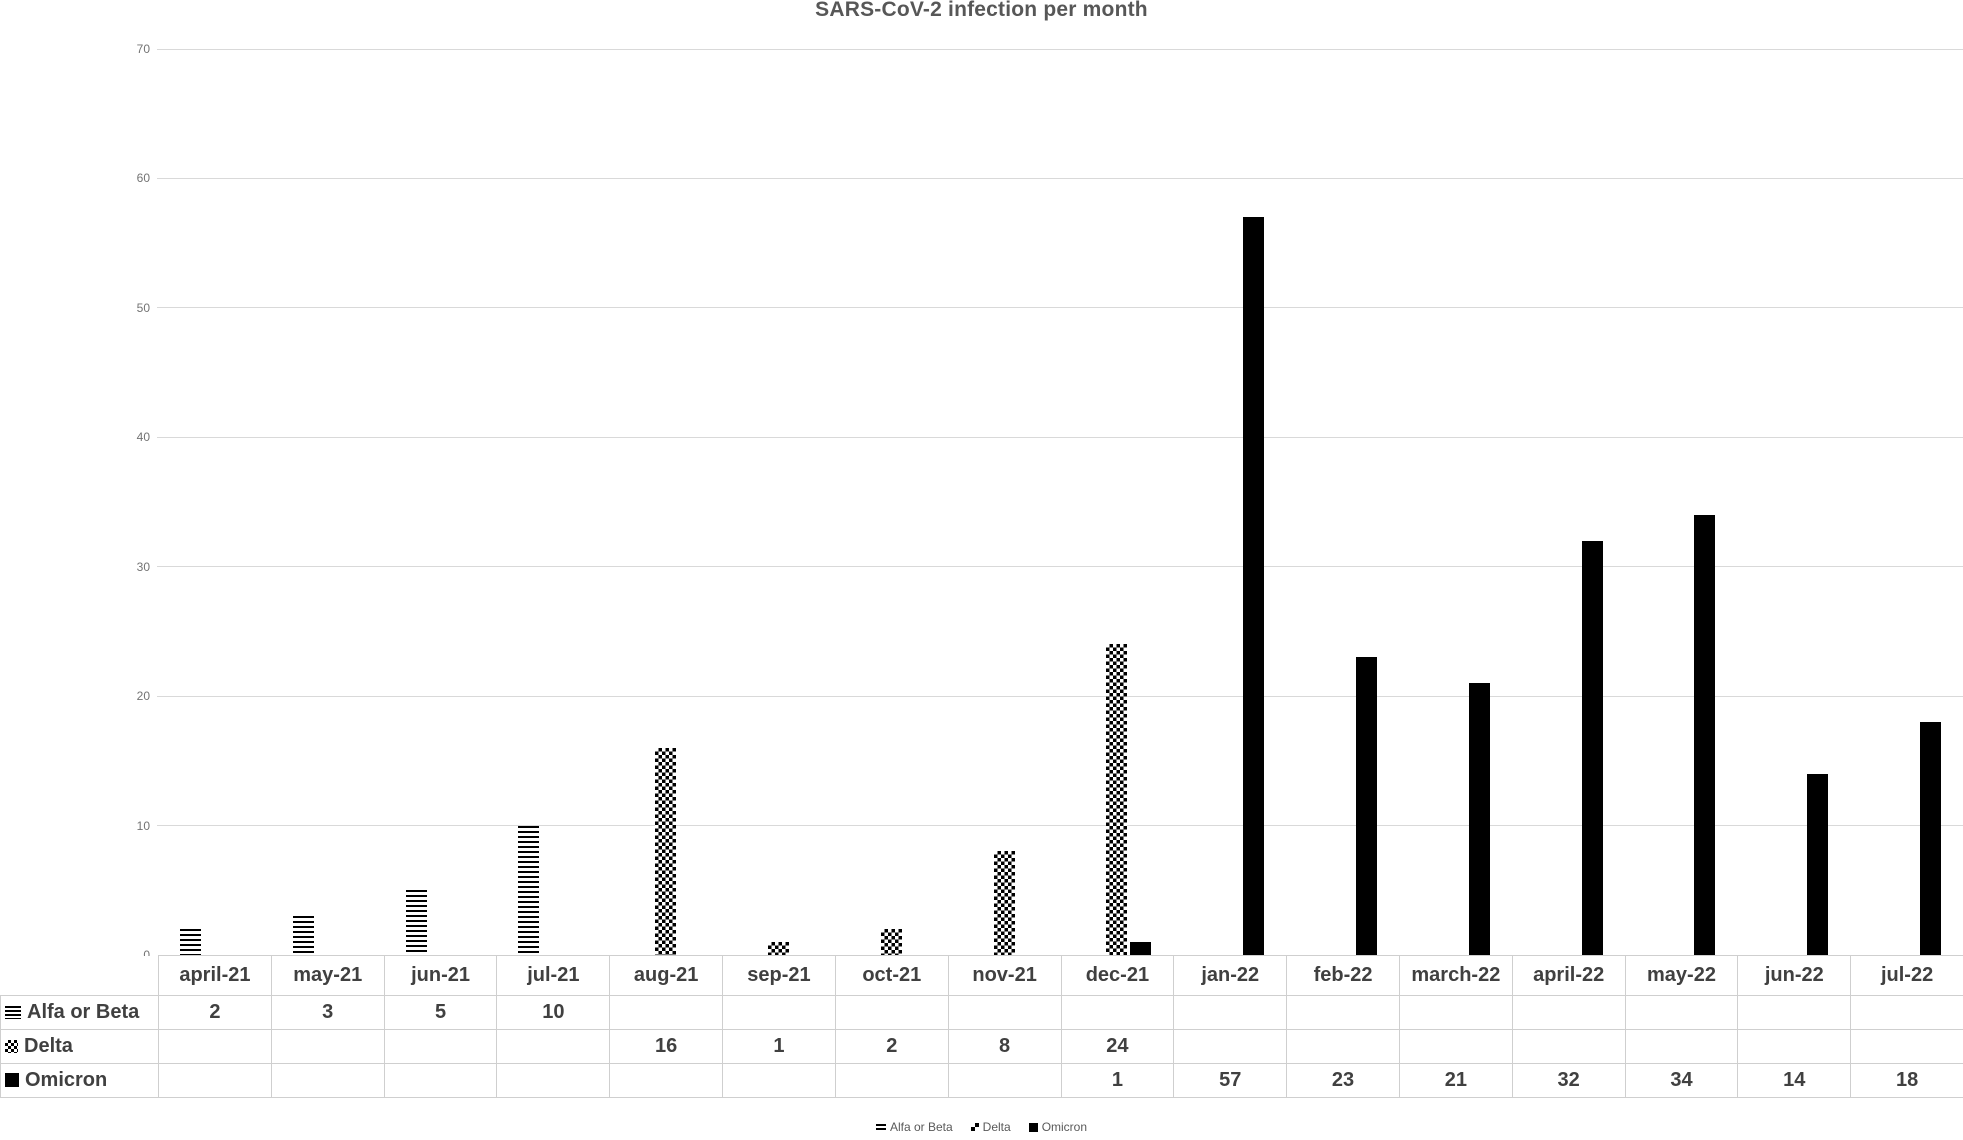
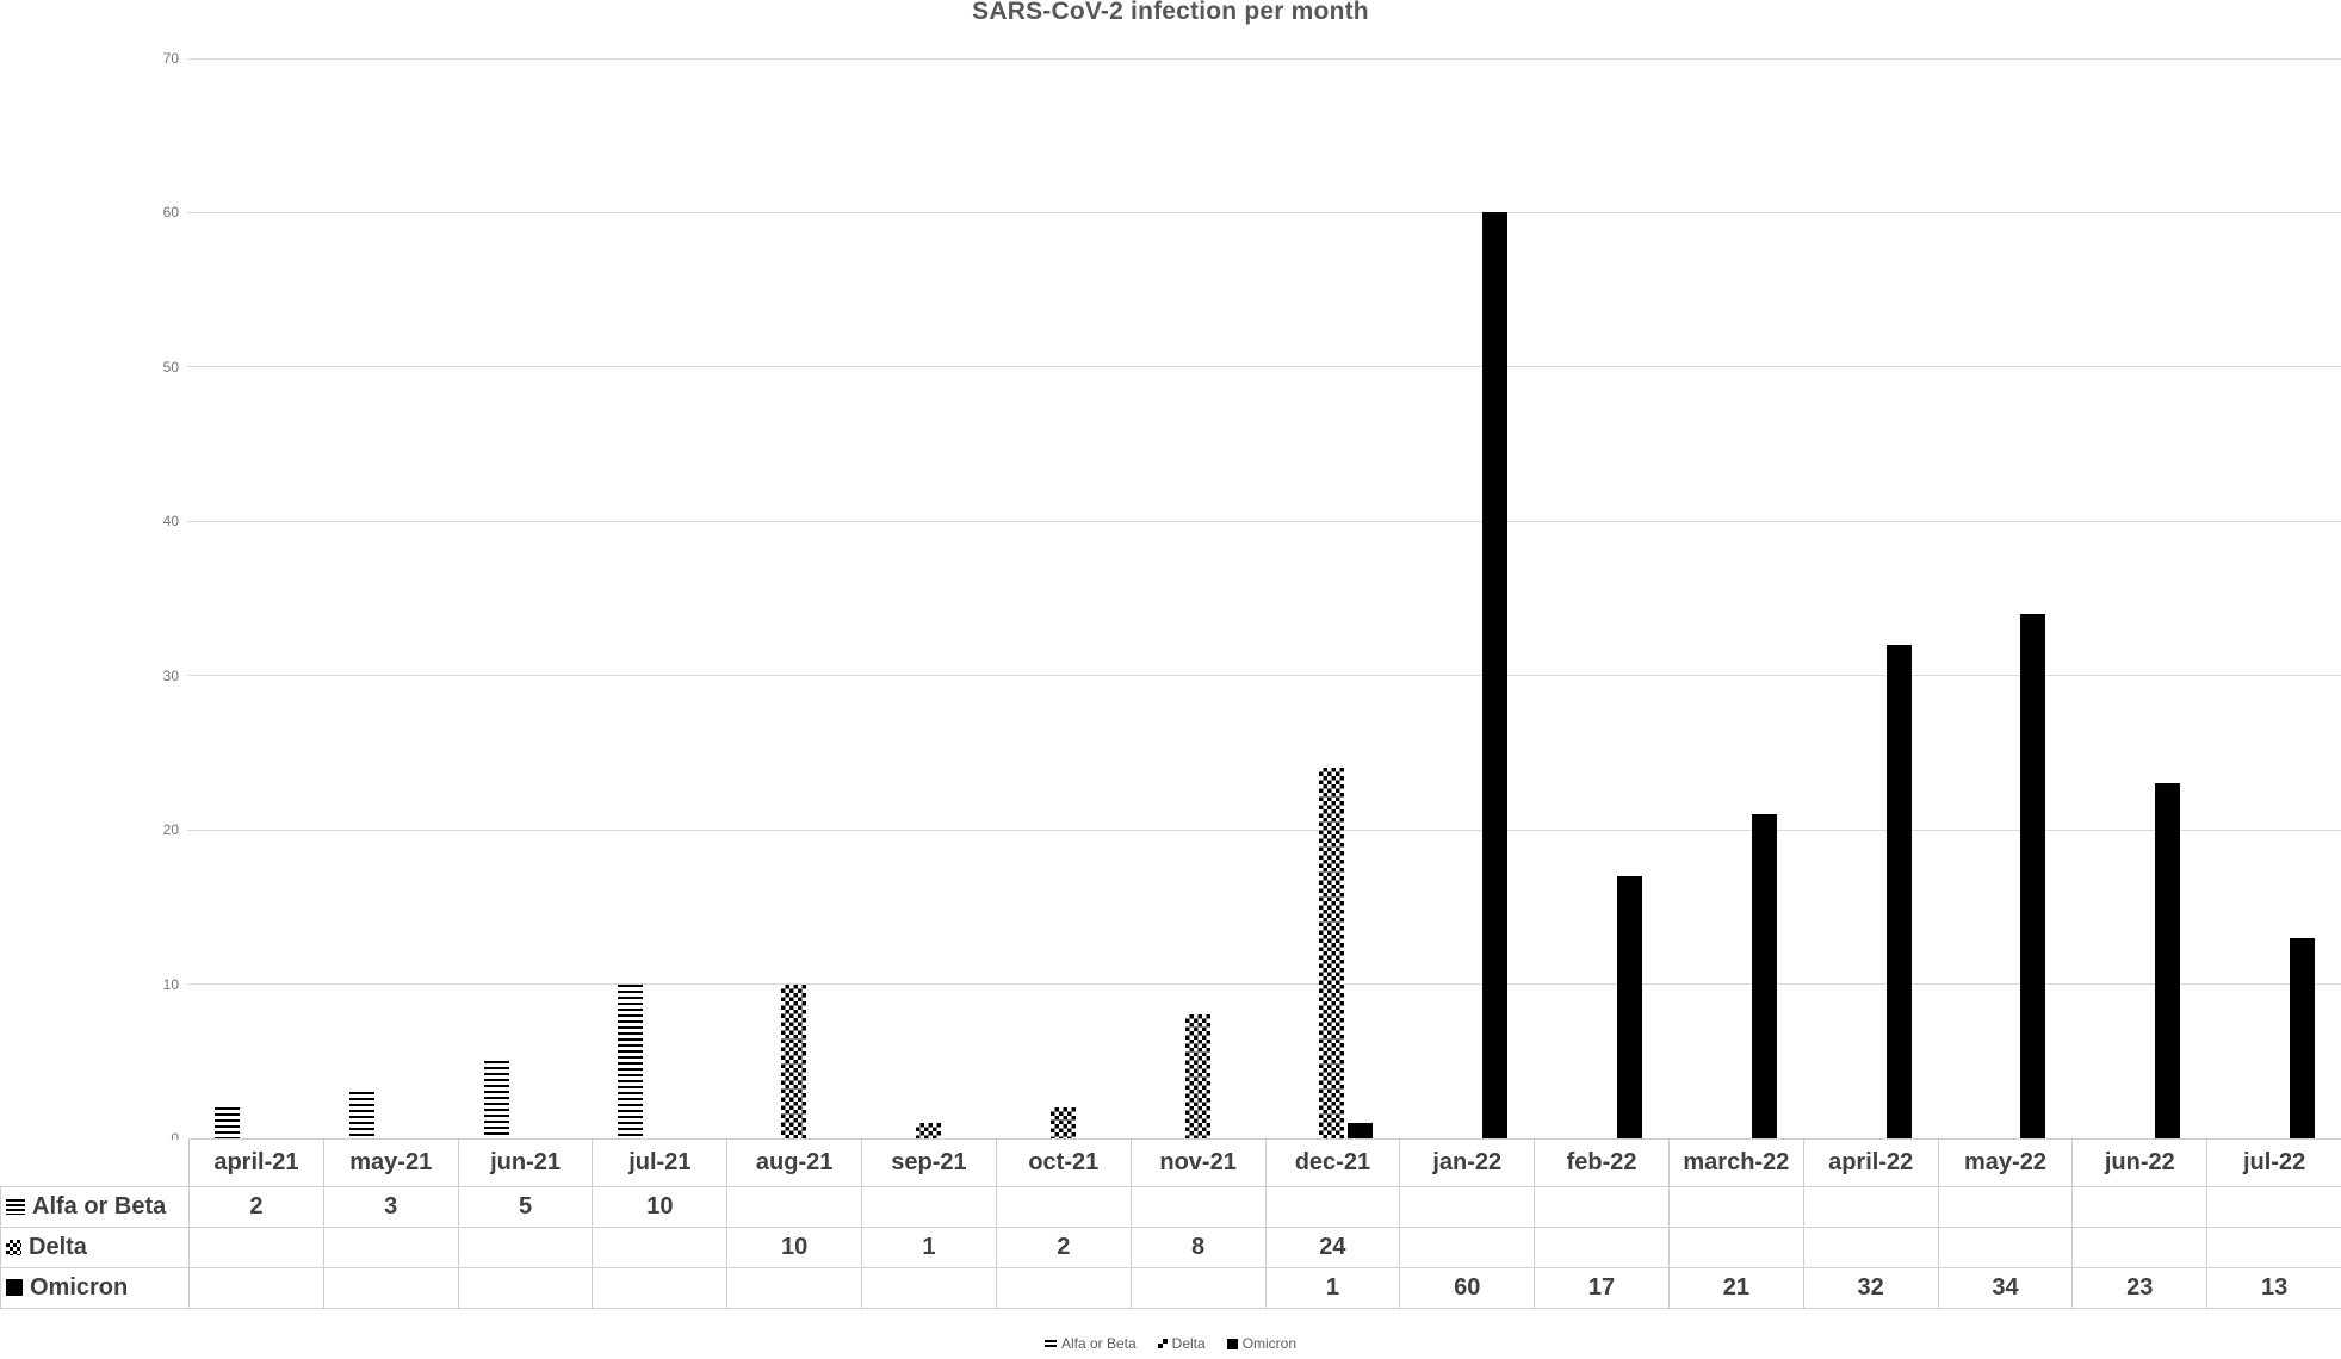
Delta/aug-21: 16 -> 10
Omicron/jan-22: 57 -> 60
Omicron/feb-22: 23 -> 17
Omicron/jun-22: 14 -> 23
Omicron/jul-22: 18 -> 13
